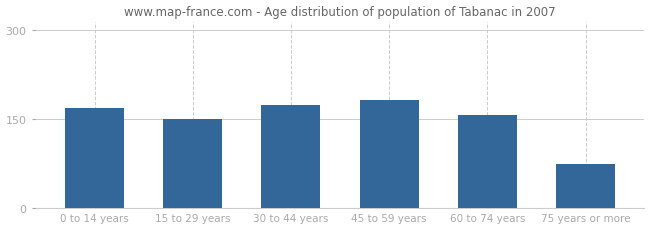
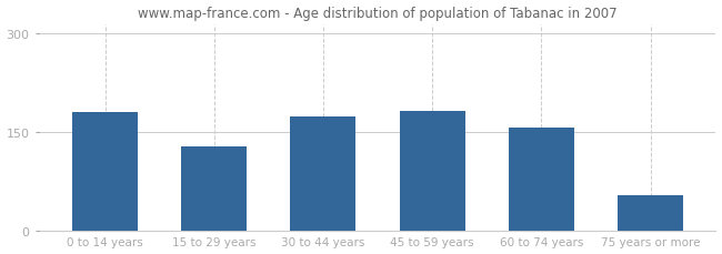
0 to 14 years: 168 -> 180
15 to 29 years: 150 -> 128
75 years or more: 75 -> 54
